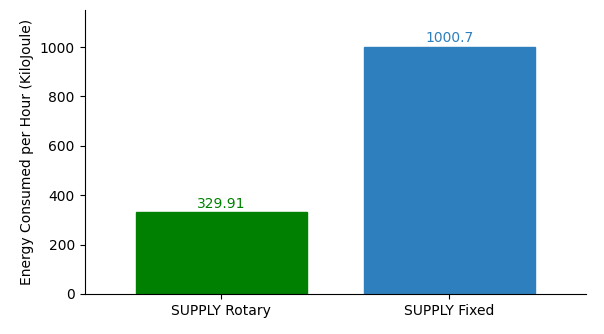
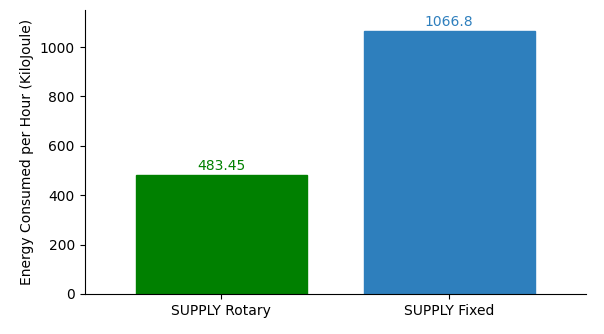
SUPPLY Rotary: 329.91 -> 483.45
SUPPLY Fixed: 1000.7 -> 1066.8
